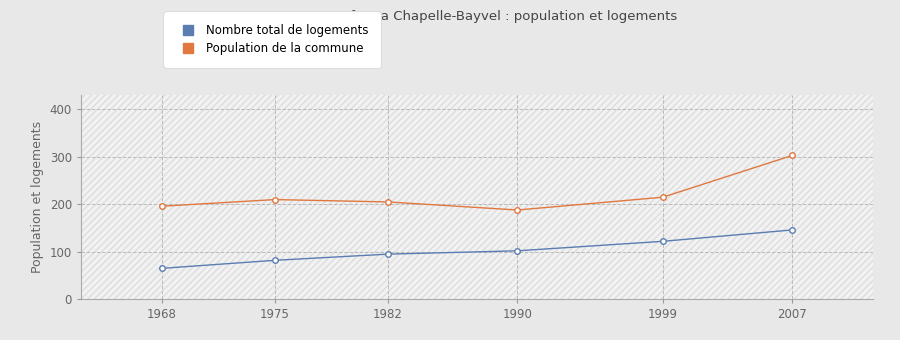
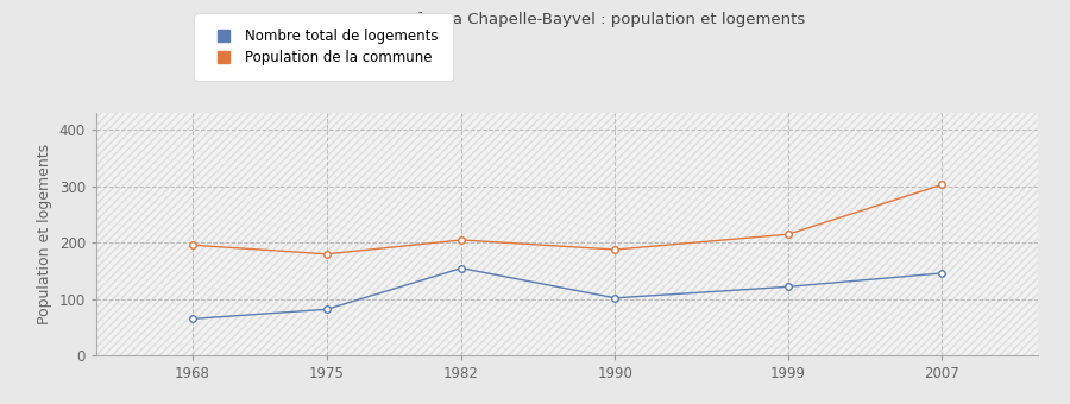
Population de la commune/1975: 210 -> 180
Nombre total de logements/1982: 95 -> 155
